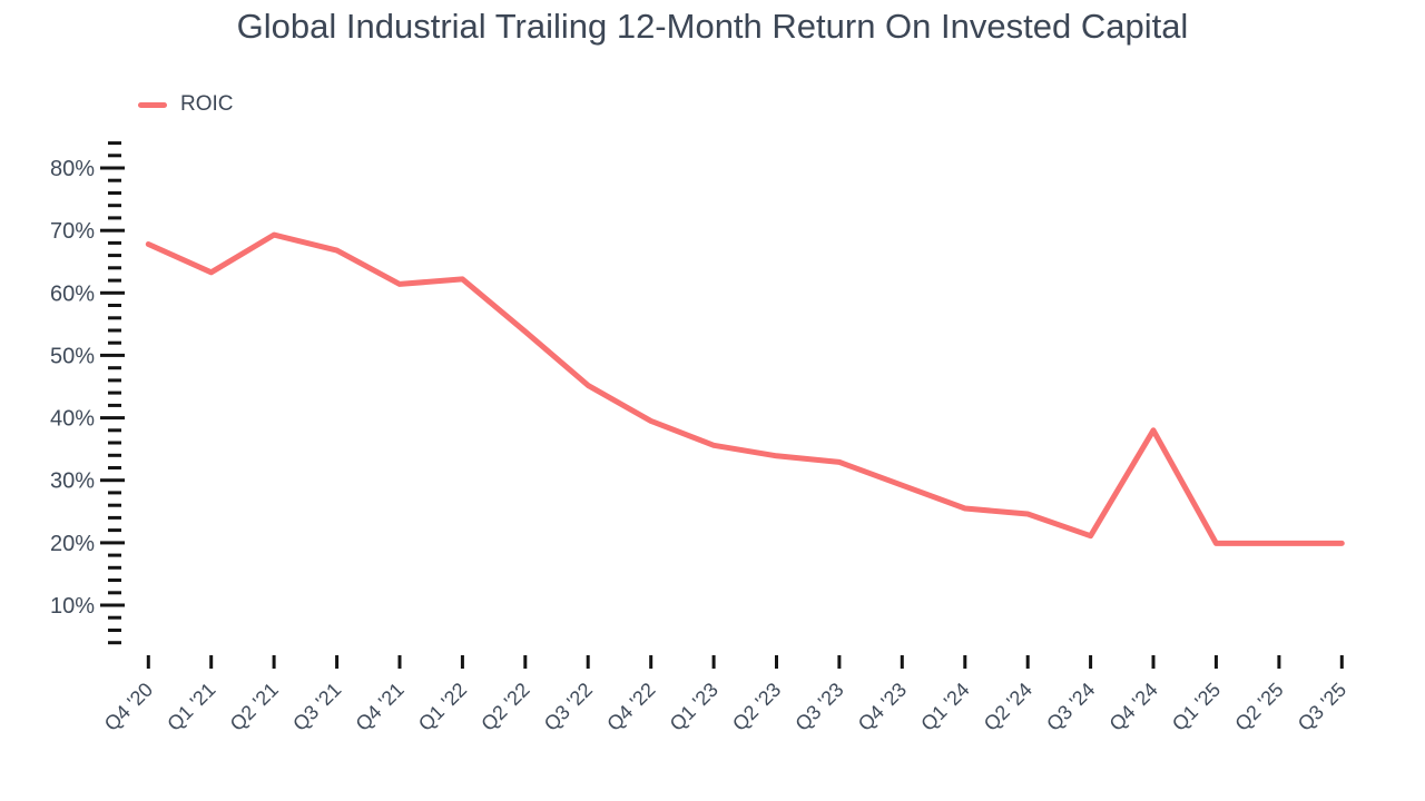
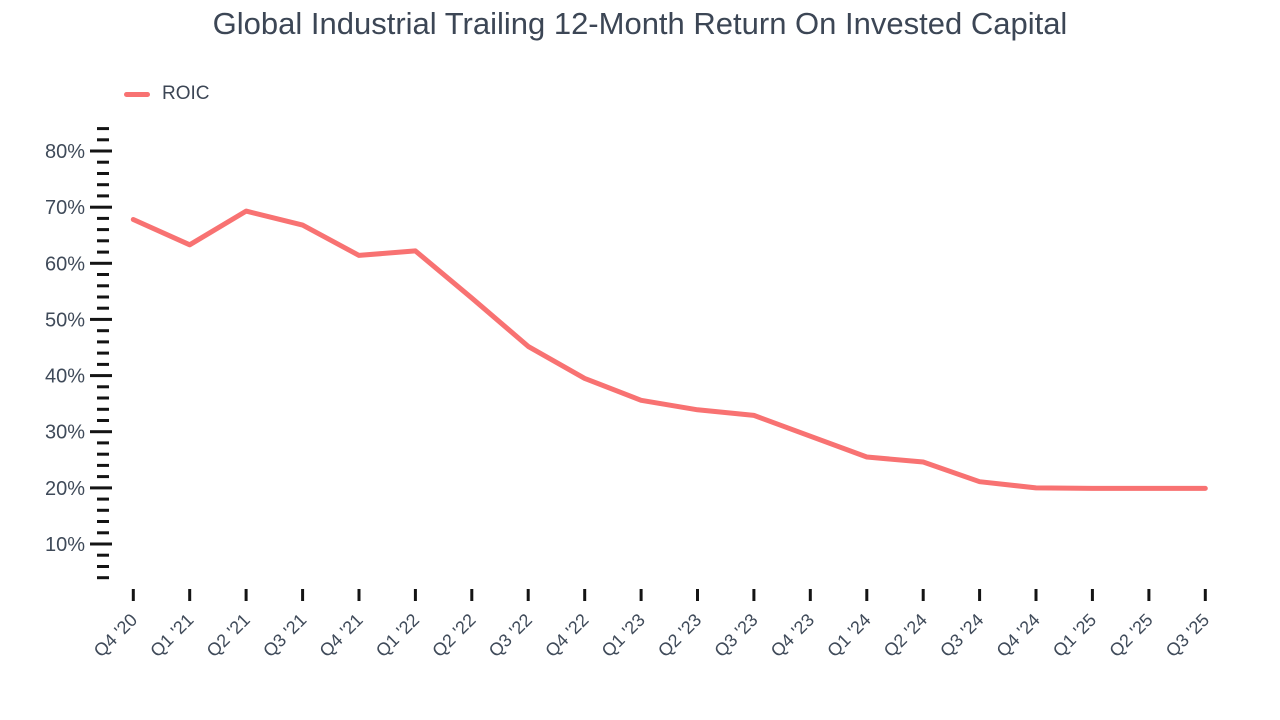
Q4 '24: 38% -> 20%
